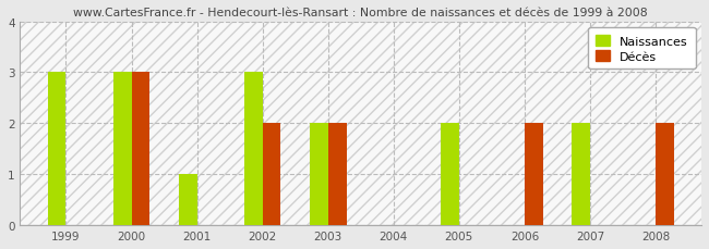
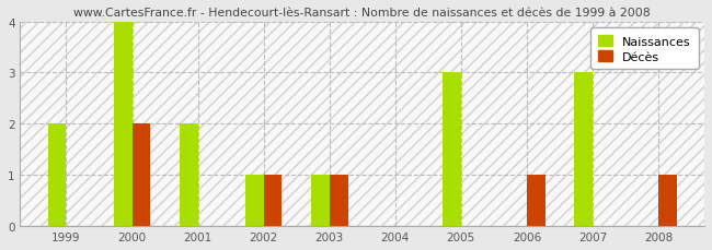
Naissances/1999: 3 -> 2
Naissances/2000: 3 -> 4
Décès/2000: 3 -> 2
Naissances/2001: 1 -> 2
Naissances/2002: 3 -> 1
Décès/2002: 2 -> 1
Naissances/2003: 2 -> 1
Décès/2003: 2 -> 1
Naissances/2005: 2 -> 3
Décès/2006: 2 -> 1
Naissances/2007: 2 -> 3
Décès/2008: 2 -> 1
